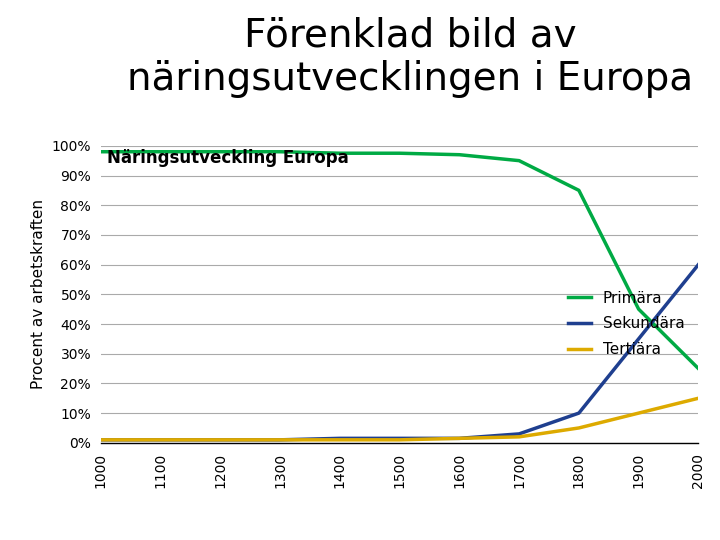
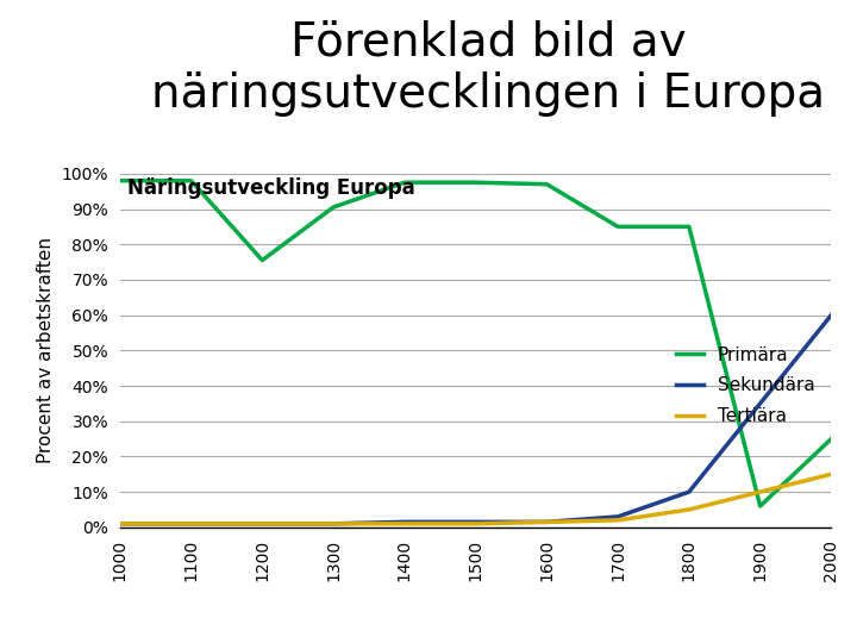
Primära/1200: 98.0% -> 75.5%
Primära/1300: 98.0% -> 90.5%
Primära/1700: 95.0% -> 85.0%
Primära/1900: 45.0% -> 6.0%
